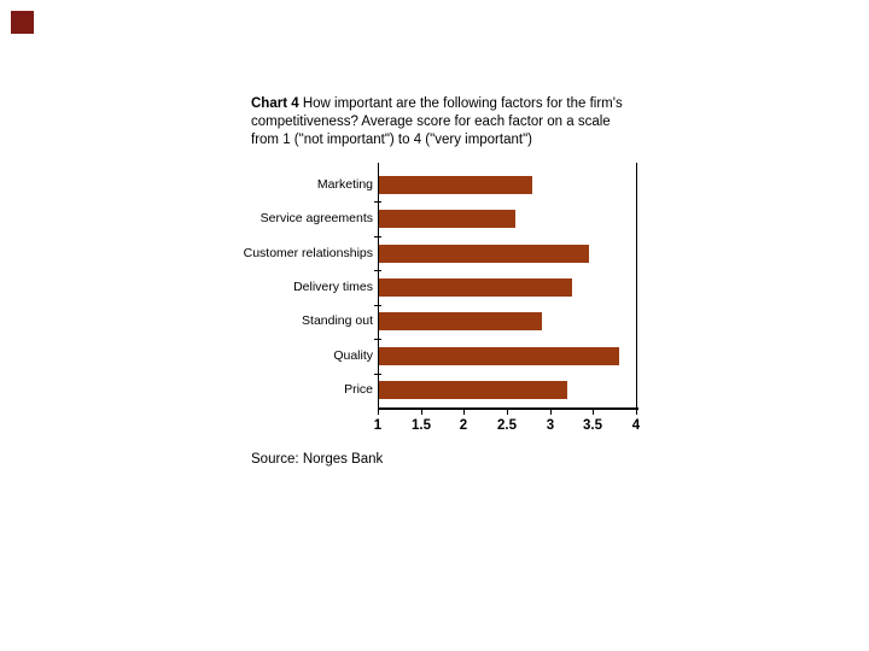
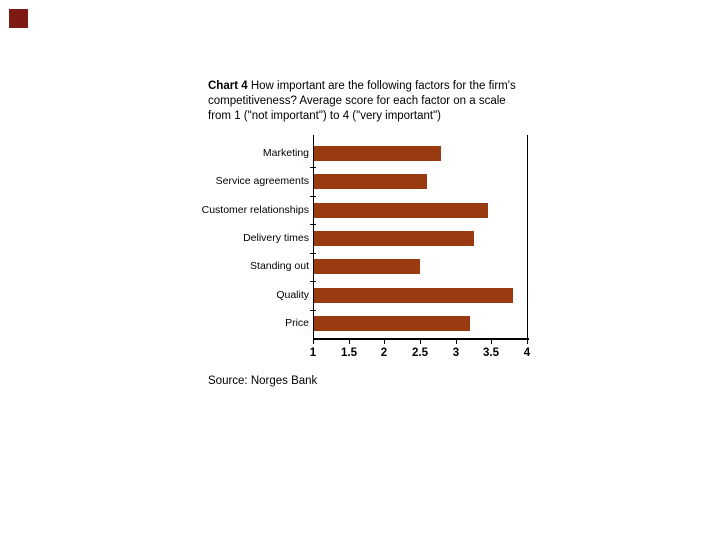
Standing out: 2.9 -> 2.5
